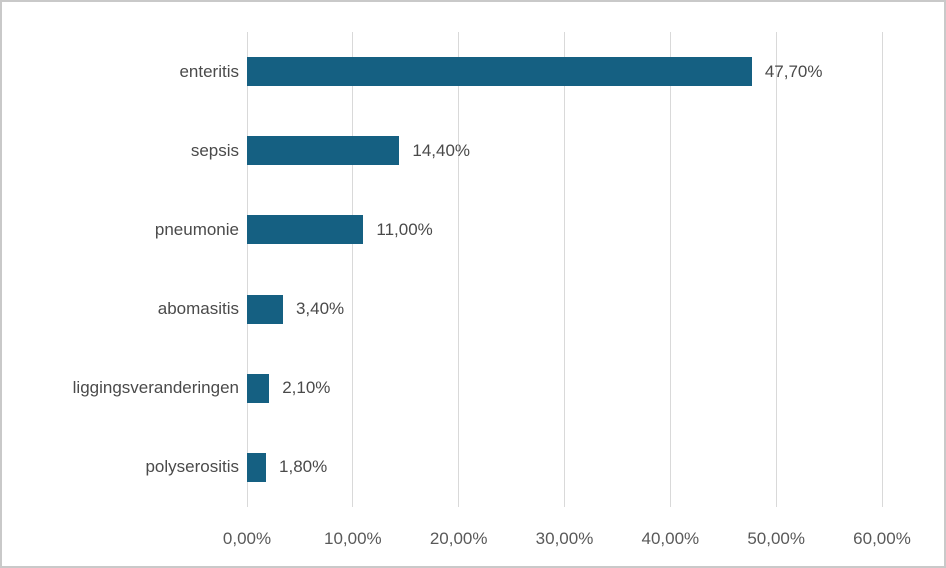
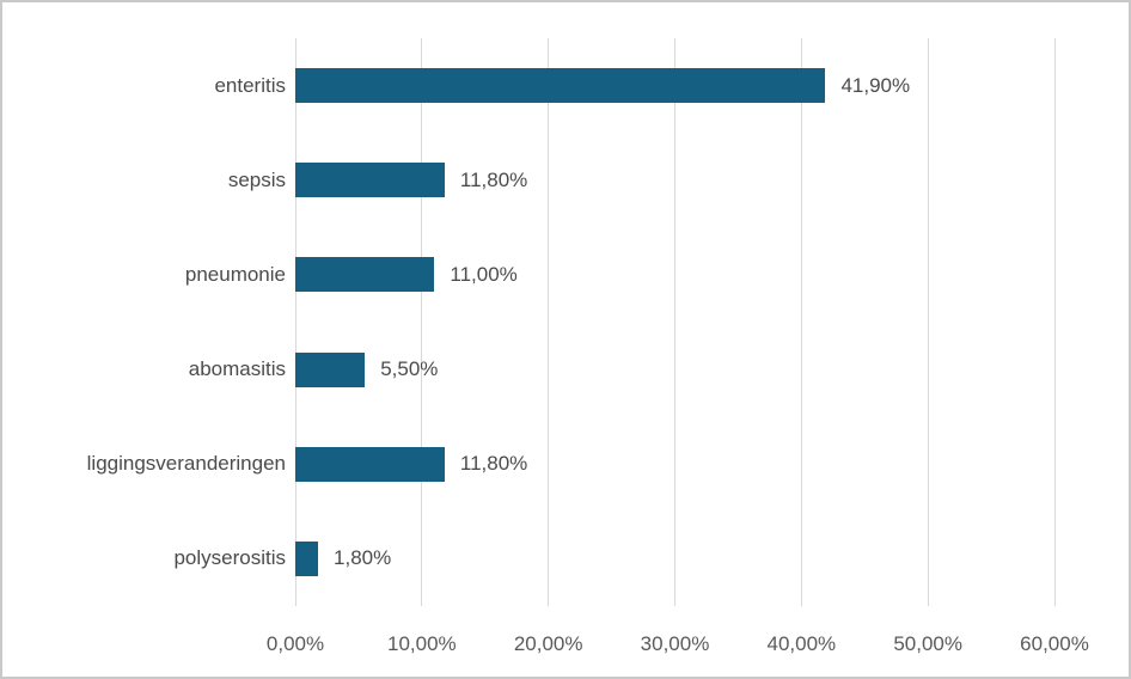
enteritis: 47,70% -> 41,90%
sepsis: 14,40% -> 11,80%
abomasitis: 3,40% -> 5,50%
liggingsveranderingen: 2,10% -> 11,80%
